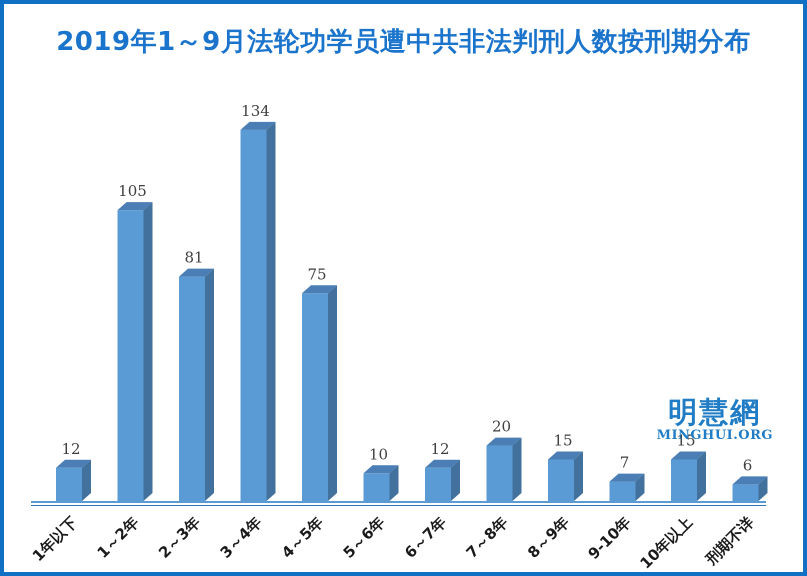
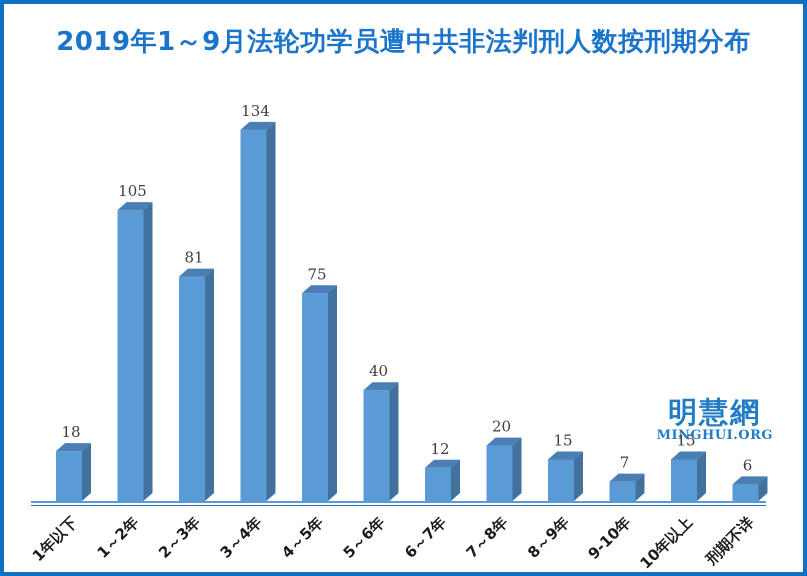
1年以下: 12 -> 18
5～6年: 10 -> 40
